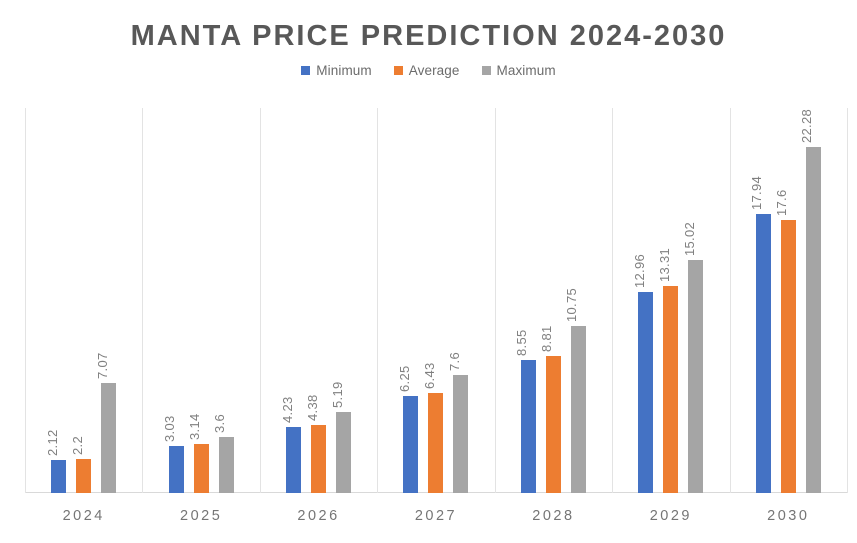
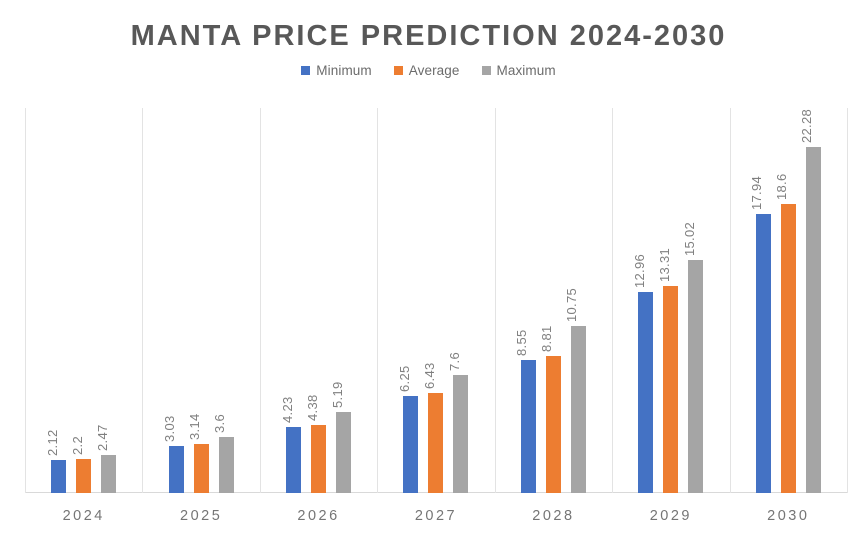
Maximum/2024: 7.07 -> 2.47
Average/2030: 17.6 -> 18.6
